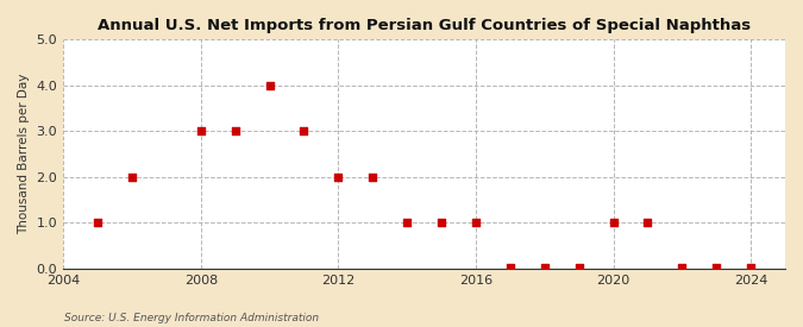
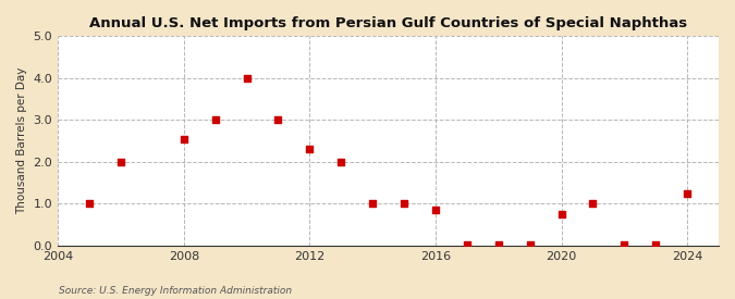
2008: 3.00 -> 2.55
2012: 2.00 -> 2.30
2016: 1.00 -> 0.85
2020: 1.00 -> 0.75
2024: 0.02 -> 1.25
